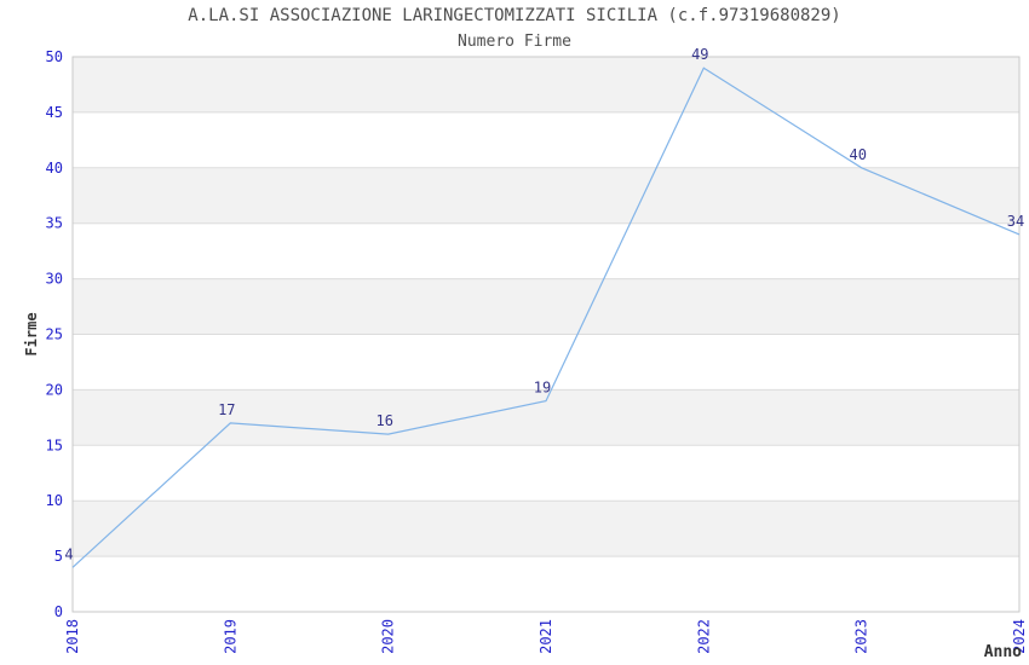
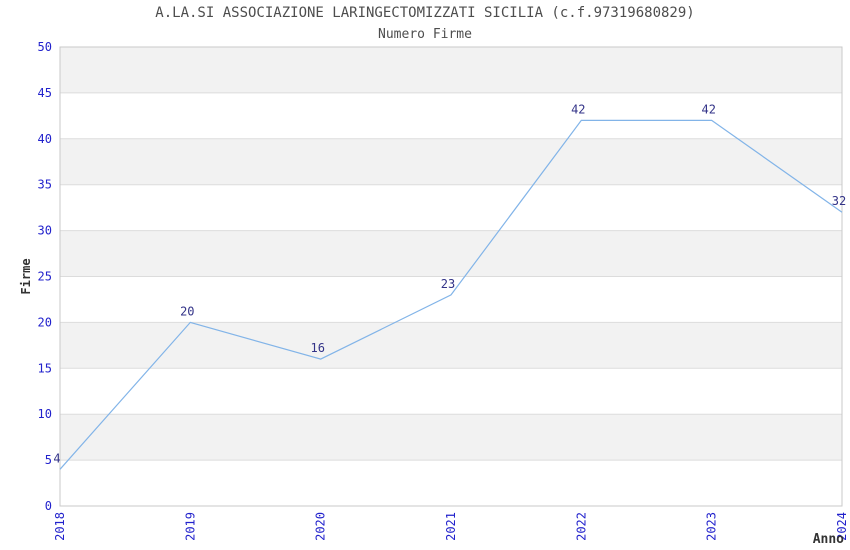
2019: 17 -> 20
2021: 19 -> 23
2022: 49 -> 42
2023: 40 -> 42
2024: 34 -> 32
